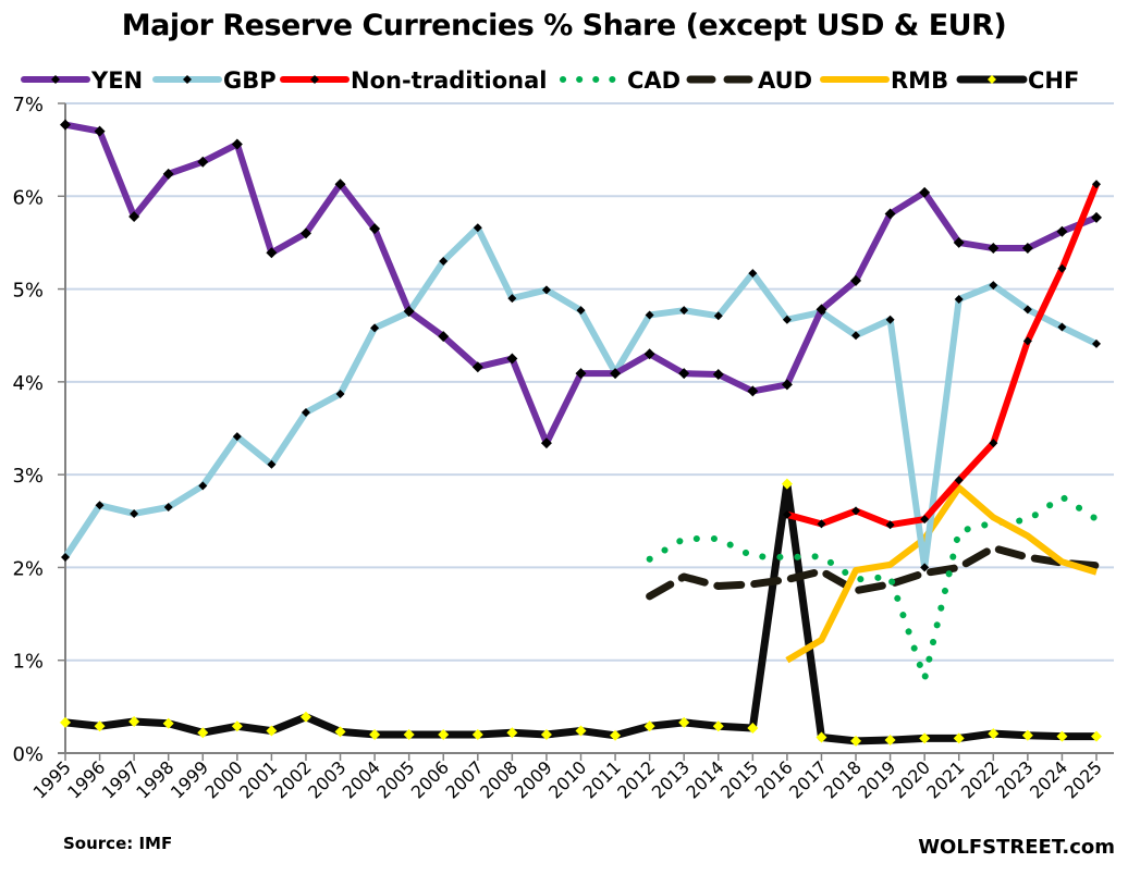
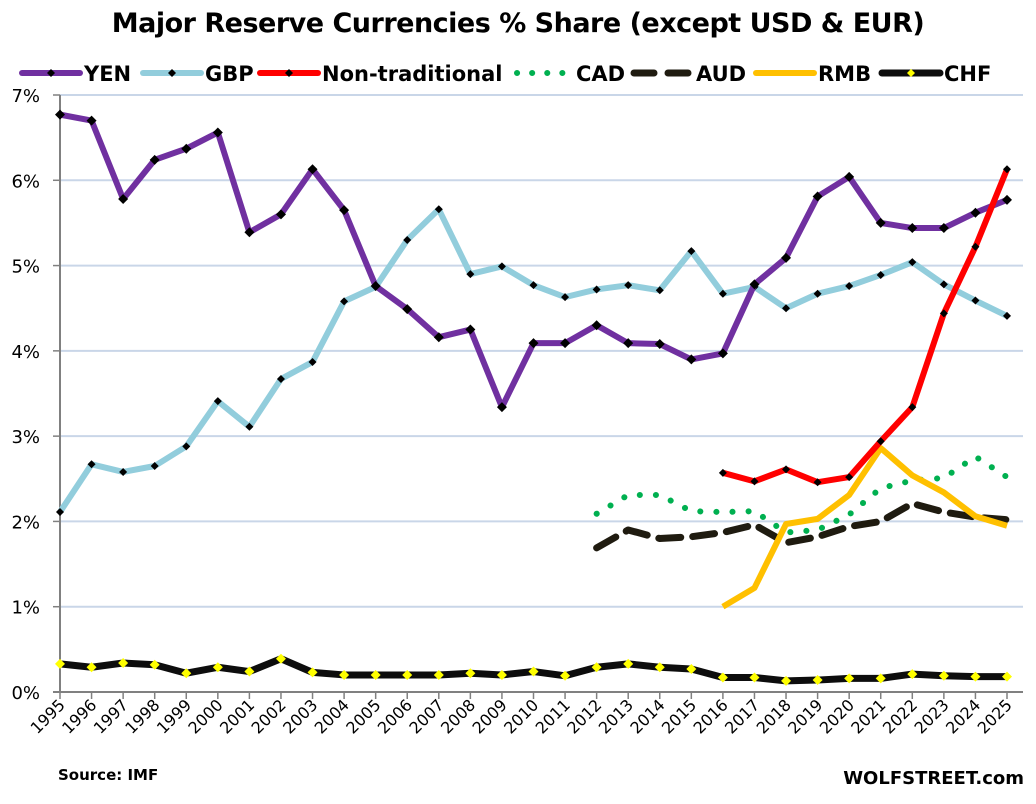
GBP/2011: 4.1% -> 4.6%
CHF/2016: 2.9% -> 0.2%
GBP/2020: 2.0% -> 4.8%
CAD/2020: 0.8% -> 2.1%
